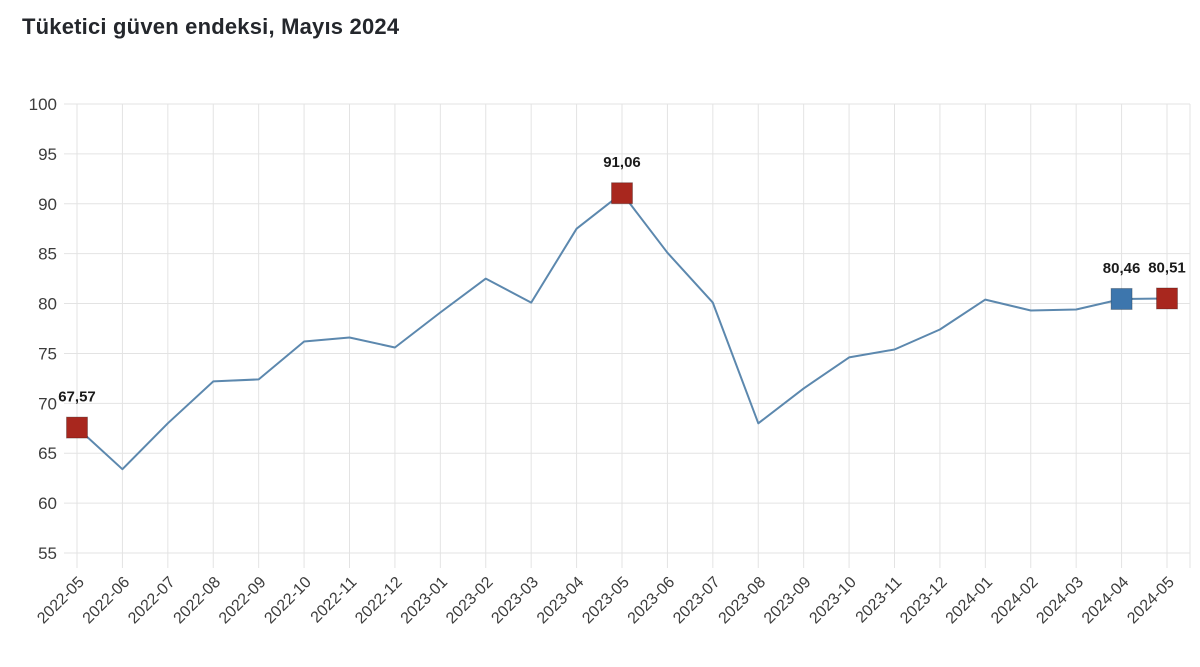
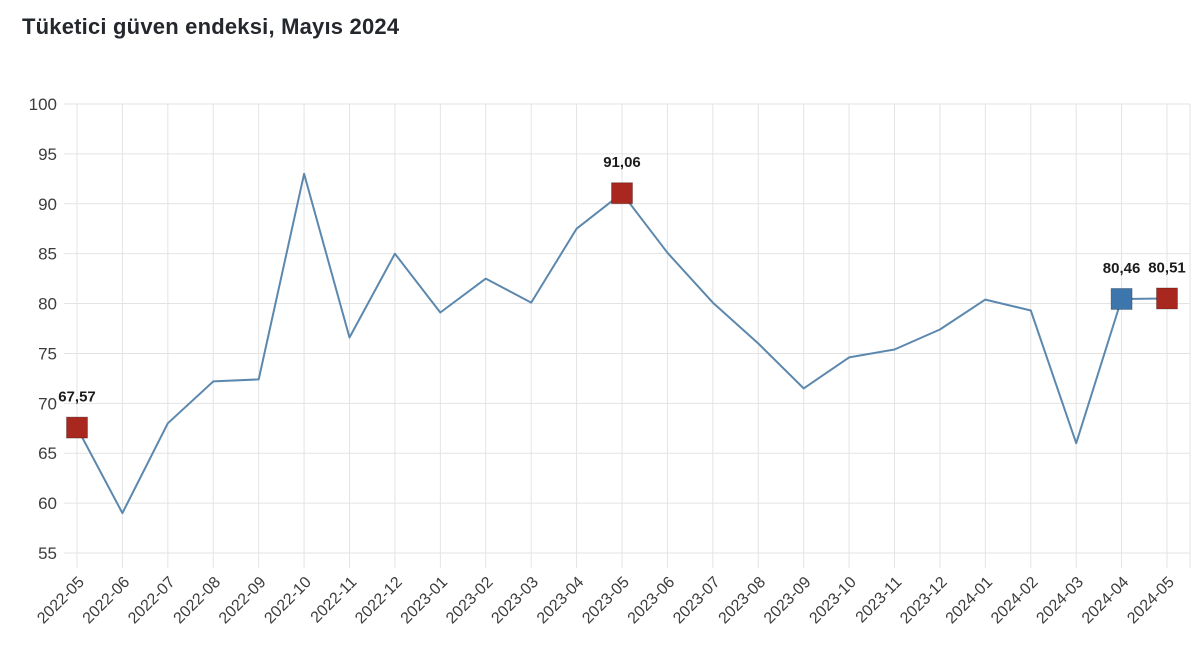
2022-06: 63 -> 59
2022-10: 76 -> 93
2022-12: 76 -> 85
2023-08: 68 -> 76
2024-03: 79 -> 66
